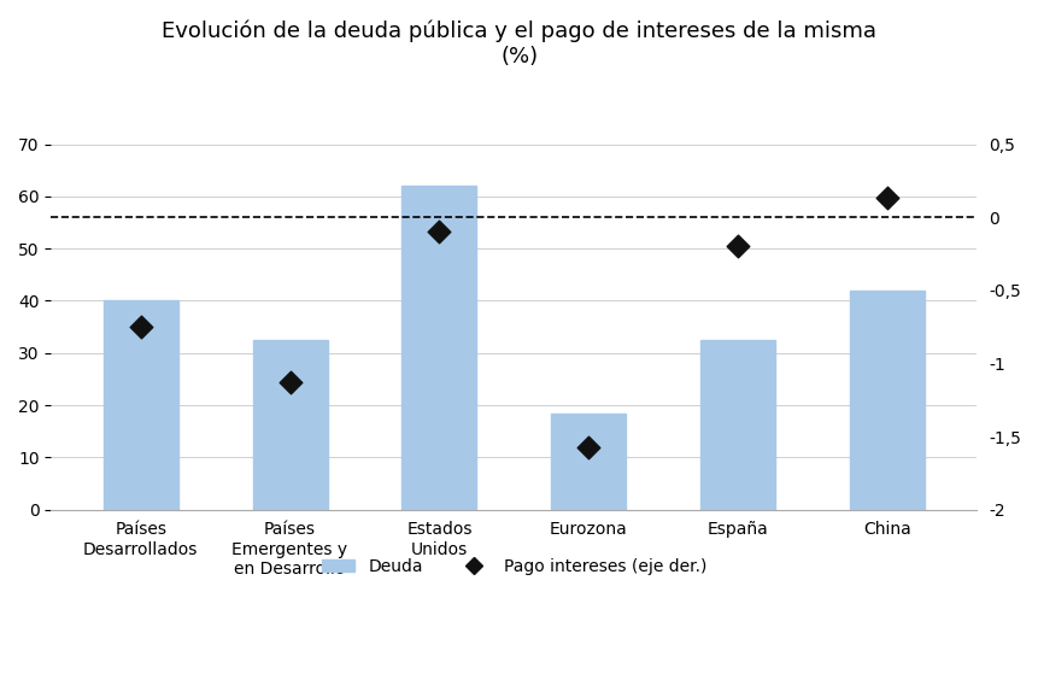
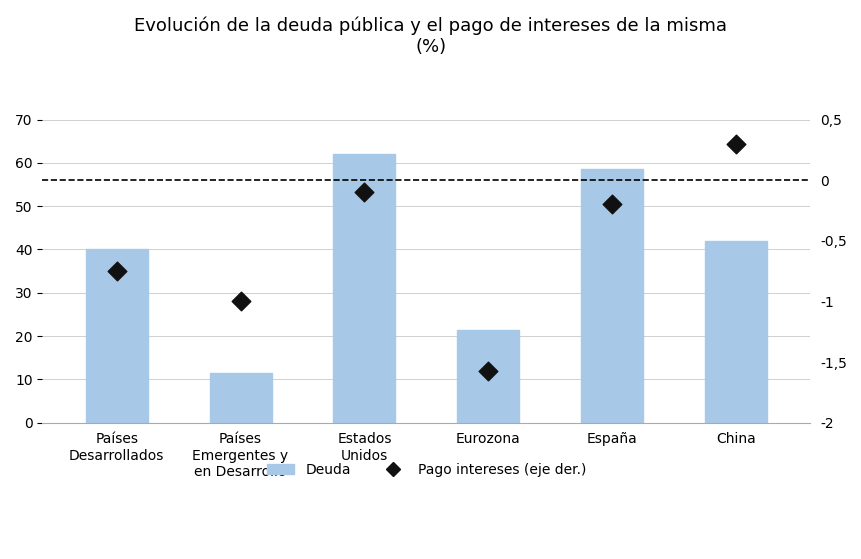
Deuda/Países Emergentes y en Desarrollo: 32.5 -> 11.5
Pago intereses (eje der.)/Países Emergentes y en Desarrollo: -1,13 -> -1,00
Deuda/Eurozona: 18.5 -> 21.5
Deuda/España: 32.5 -> 58.5
Pago intereses (eje der.)/China: 0,13 -> 0,30
